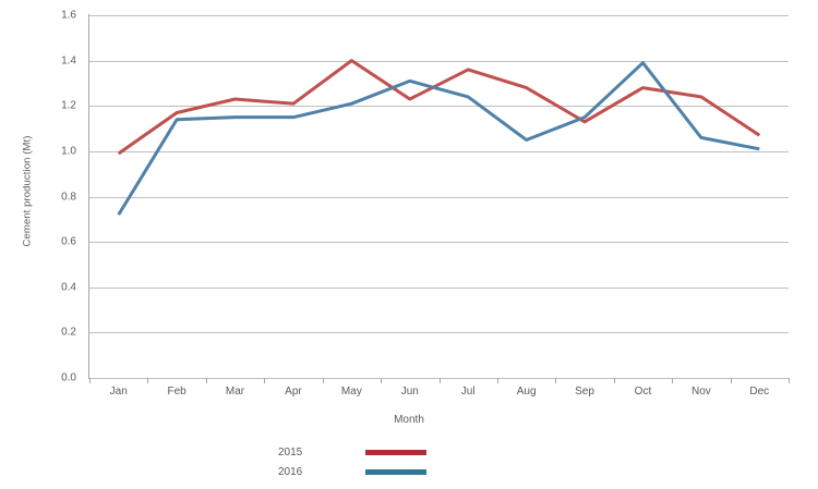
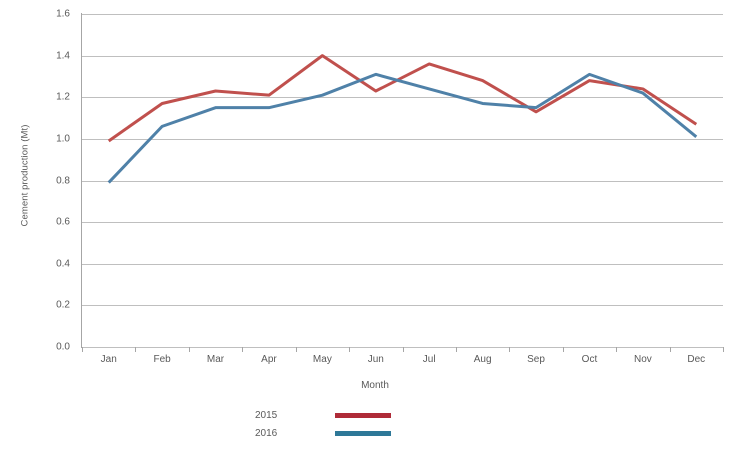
2016/Jan: 0.72 -> 0.79
2016/Feb: 1.14 -> 1.06
2016/Aug: 1.05 -> 1.17
2016/Oct: 1.39 -> 1.31
2016/Nov: 1.06 -> 1.22
